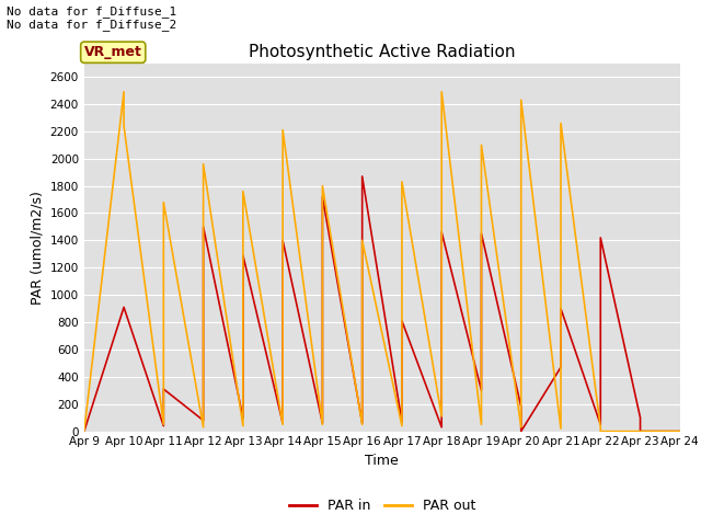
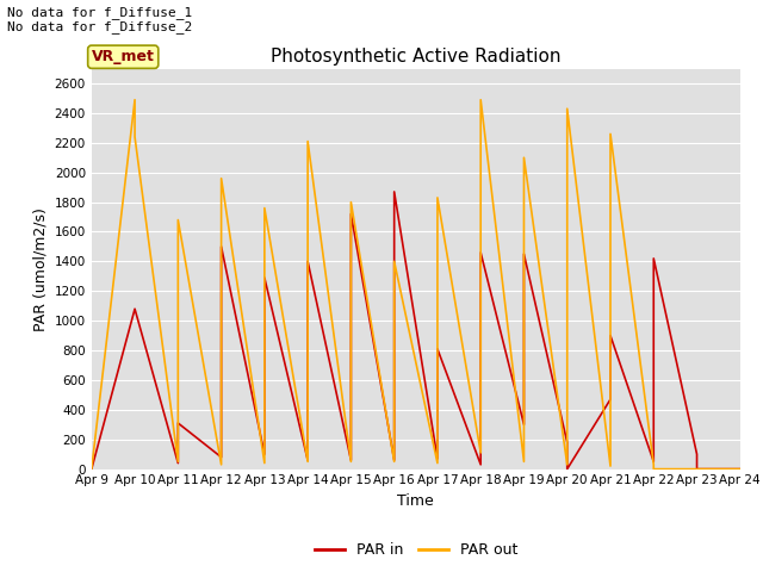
PAR in/Apr 10: 910 -> 1080
